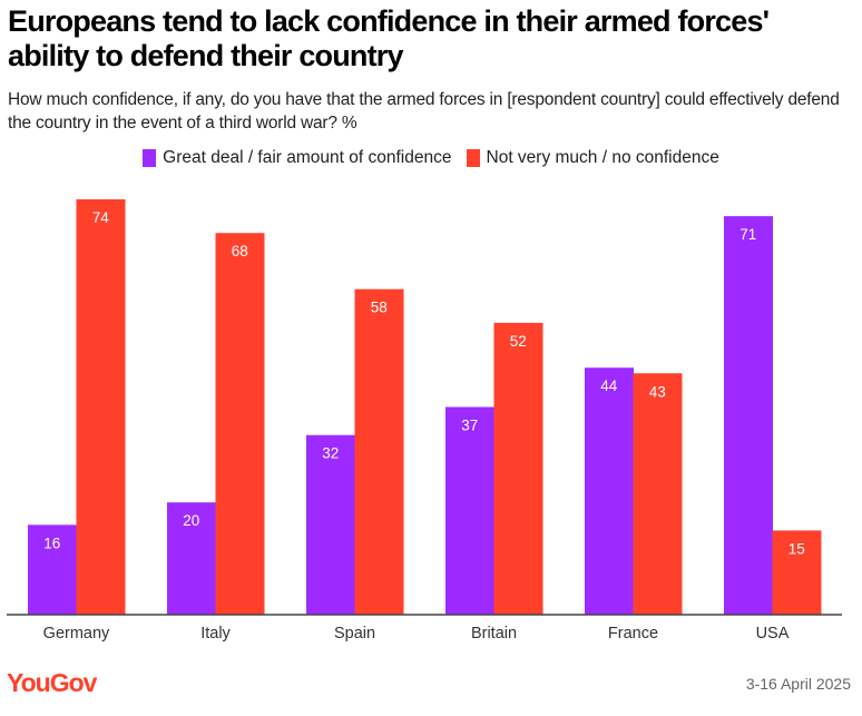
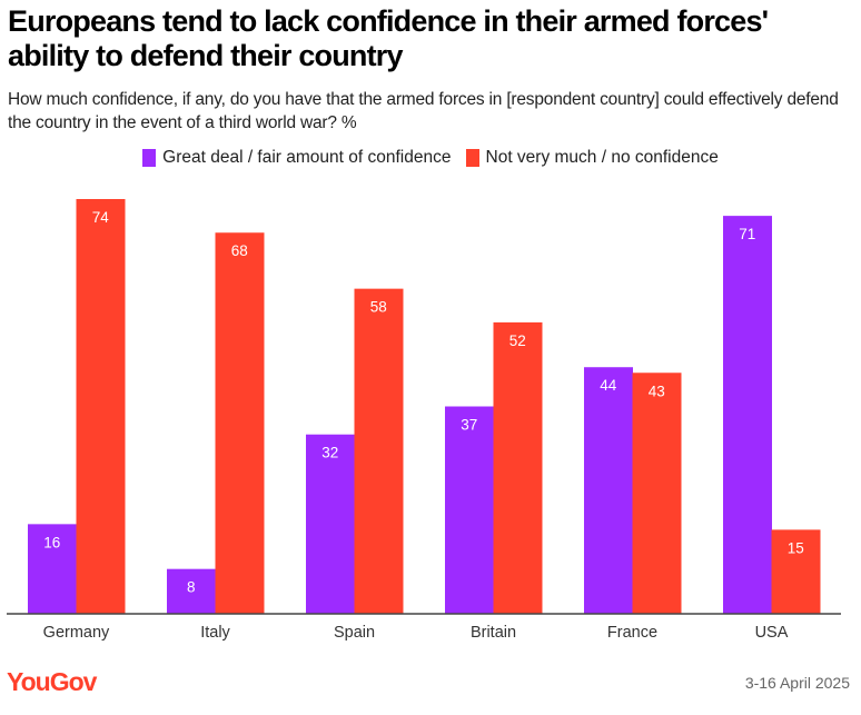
Great deal / fair amount of confidence/Italy: 20 -> 8
